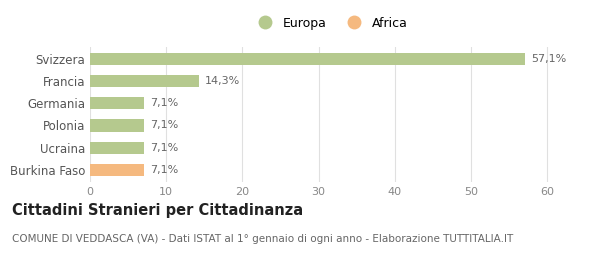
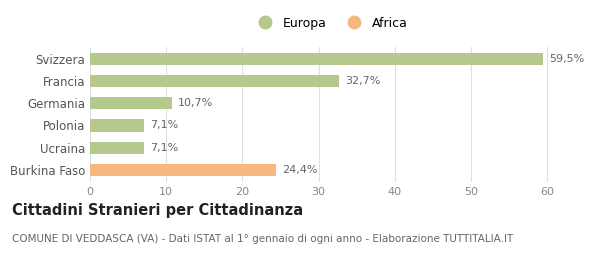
Svizzera: 57,1% -> 59,5%
Francia: 14,3% -> 32,7%
Germania: 7,1% -> 10,7%
Burkina Faso: 7,1% -> 24,4%
